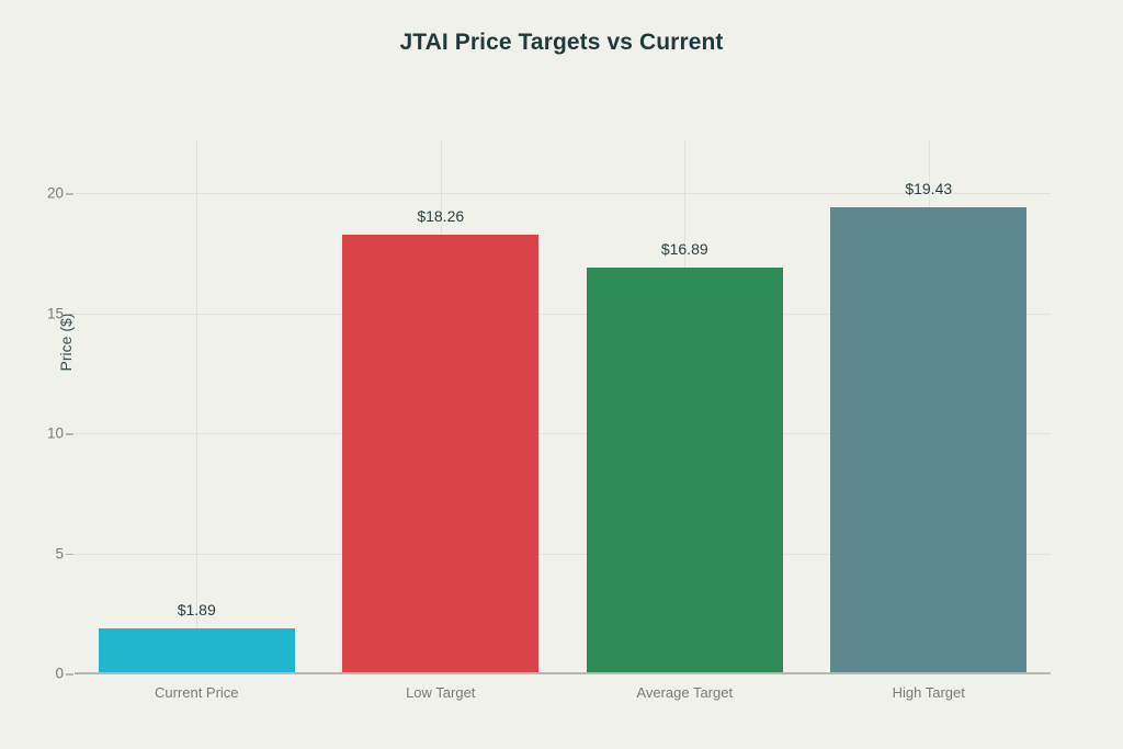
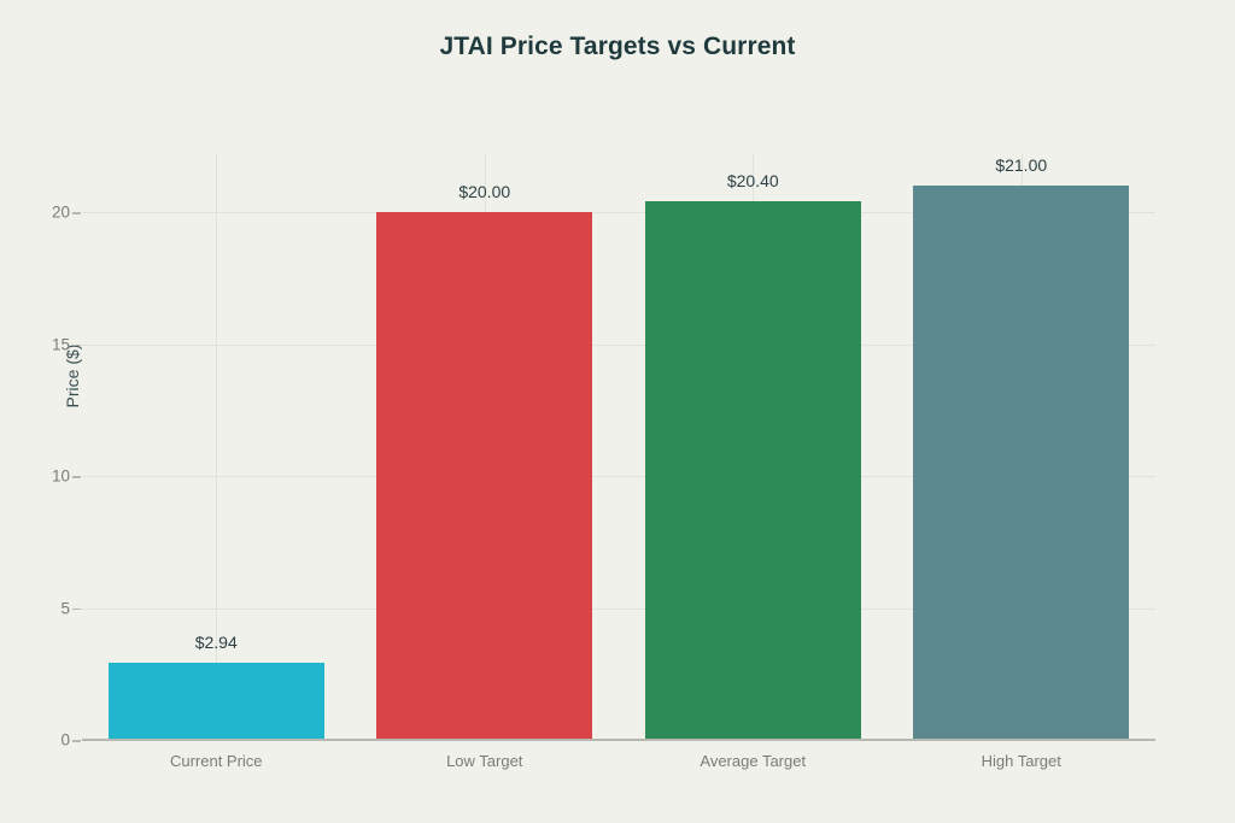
Current Price: $1.89 -> $2.94
Low Target: $18.26 -> $20.00
Average Target: $16.89 -> $20.40
High Target: $19.43 -> $21.00
